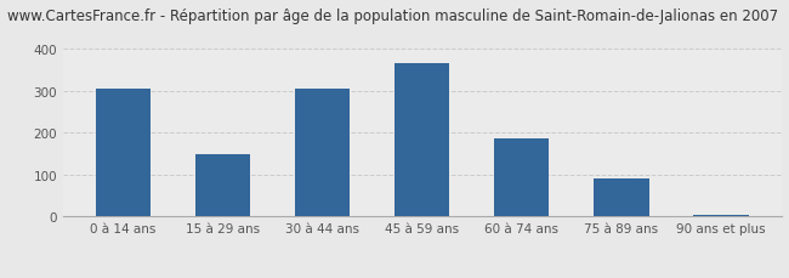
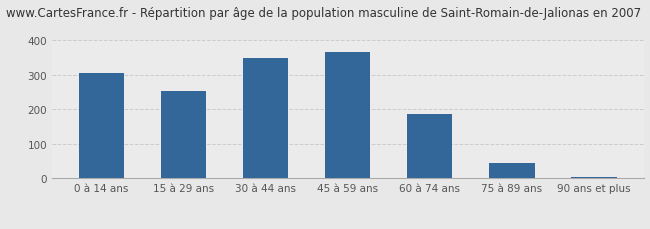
15 à 29 ans: 150 -> 252
30 à 44 ans: 305 -> 348
75 à 89 ans: 90 -> 46
